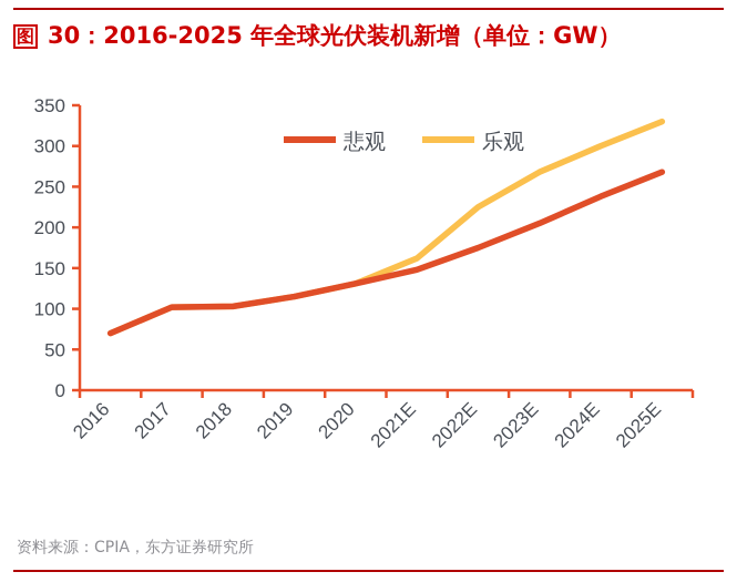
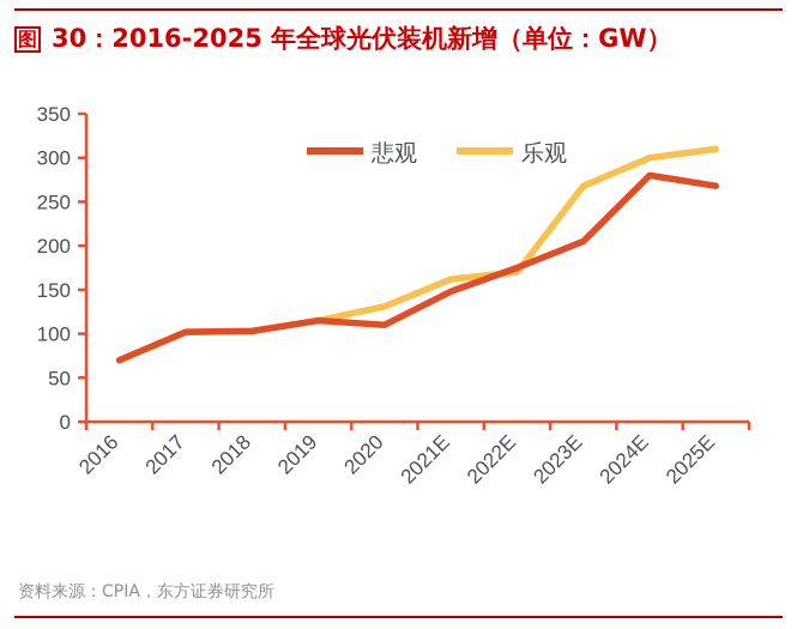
悲观/2020: 130 -> 110
乐观/2022E: 220 -> 170
悲观/2024E: 240 -> 280
乐观/2025E: 330 -> 310
